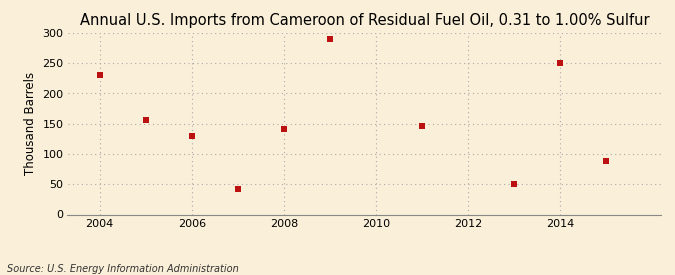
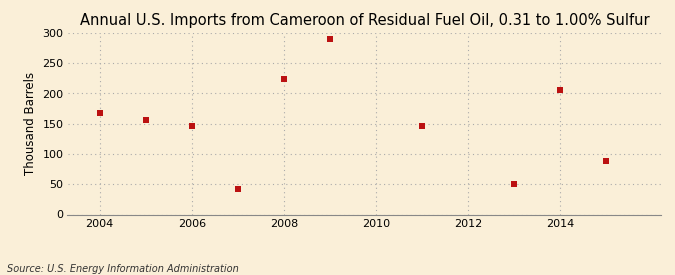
2004: 230 -> 168
2006: 130 -> 146
2008: 142 -> 224
2014: 250 -> 206
